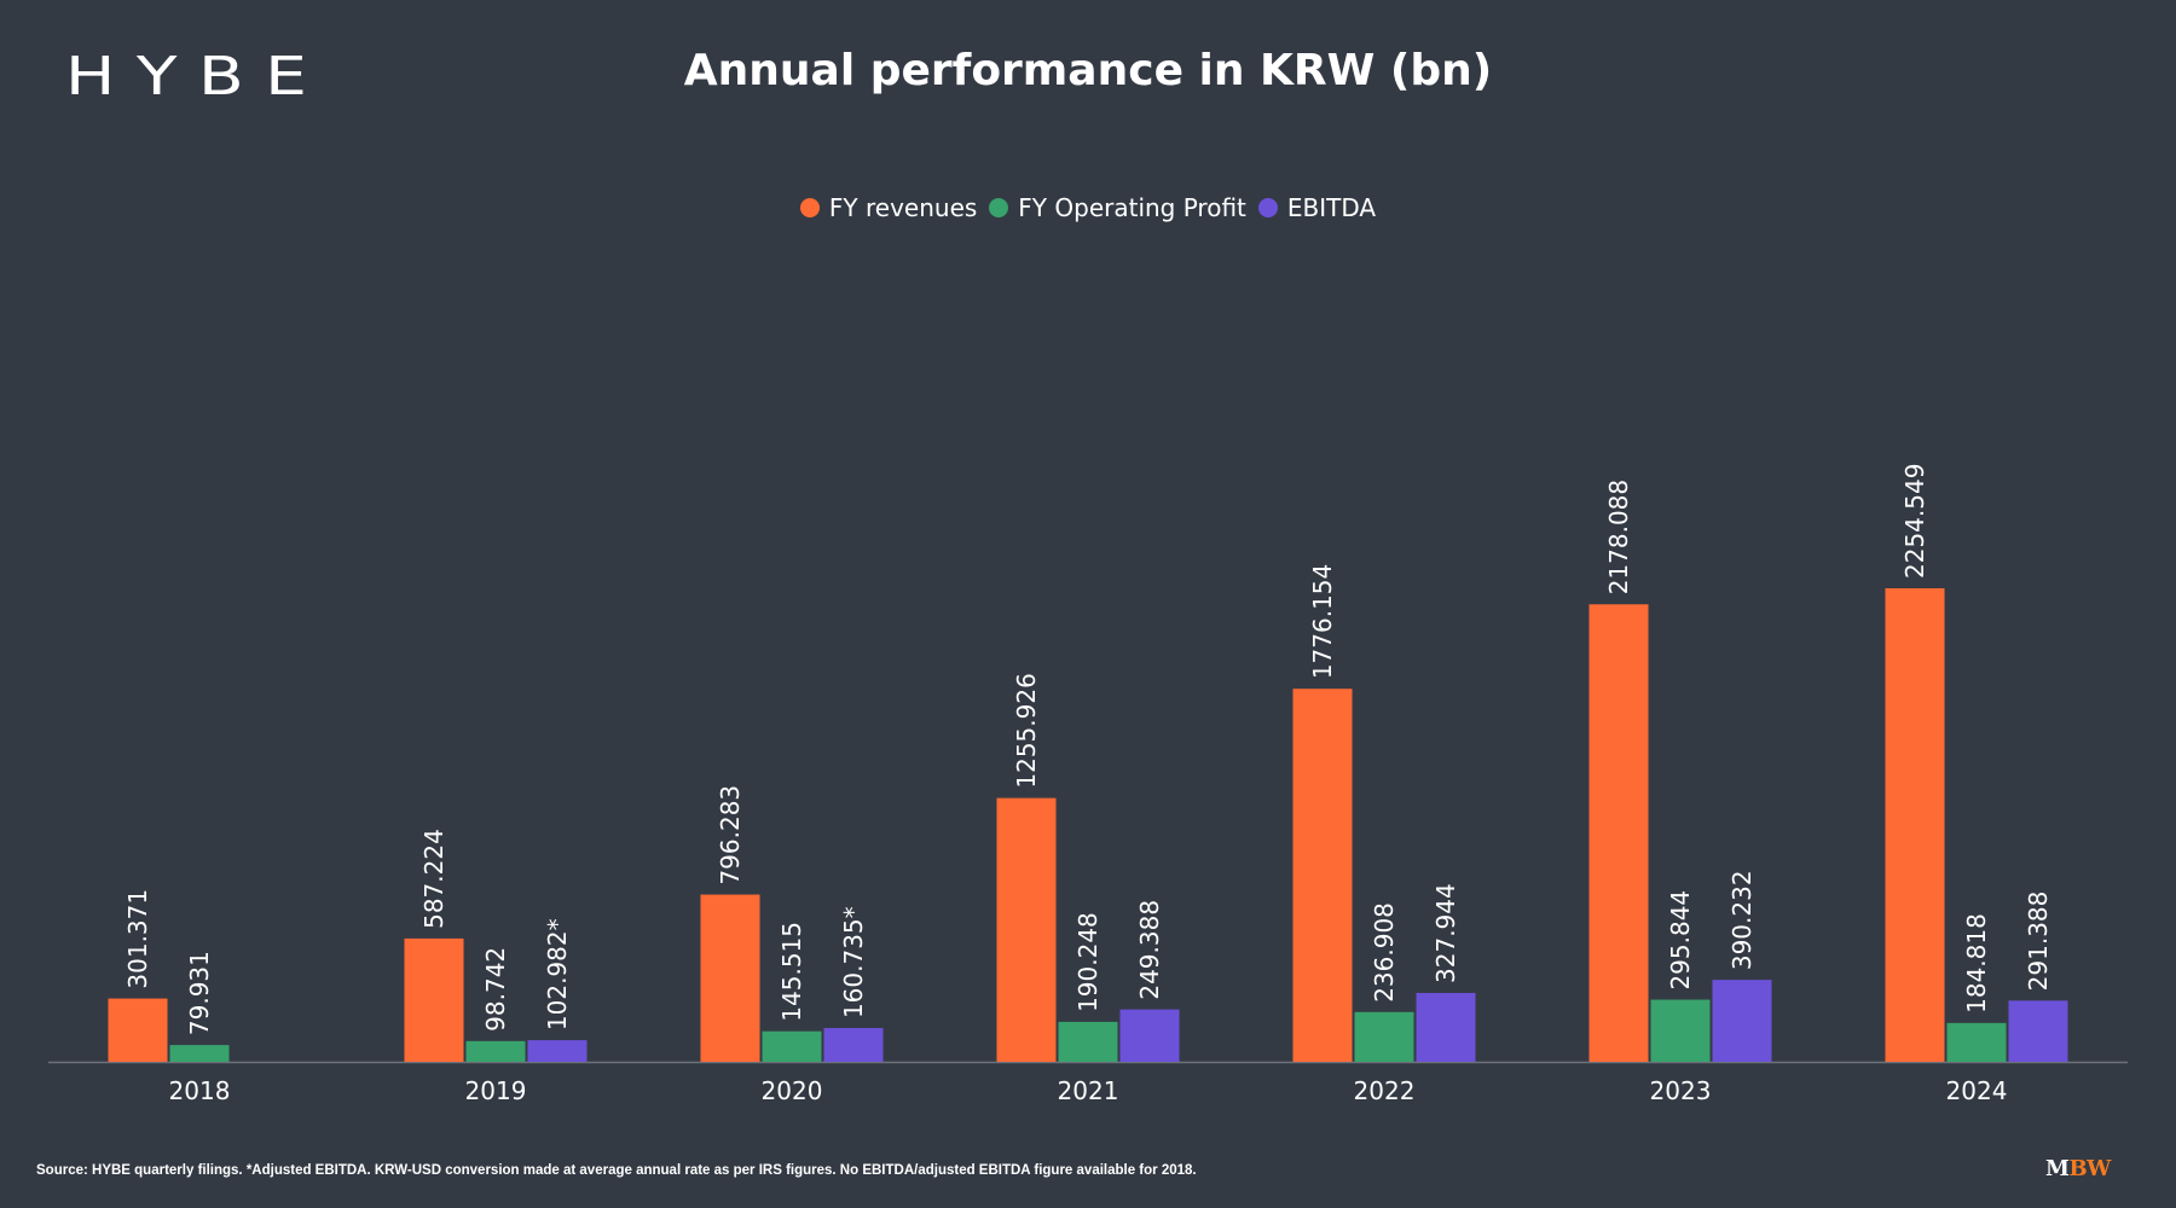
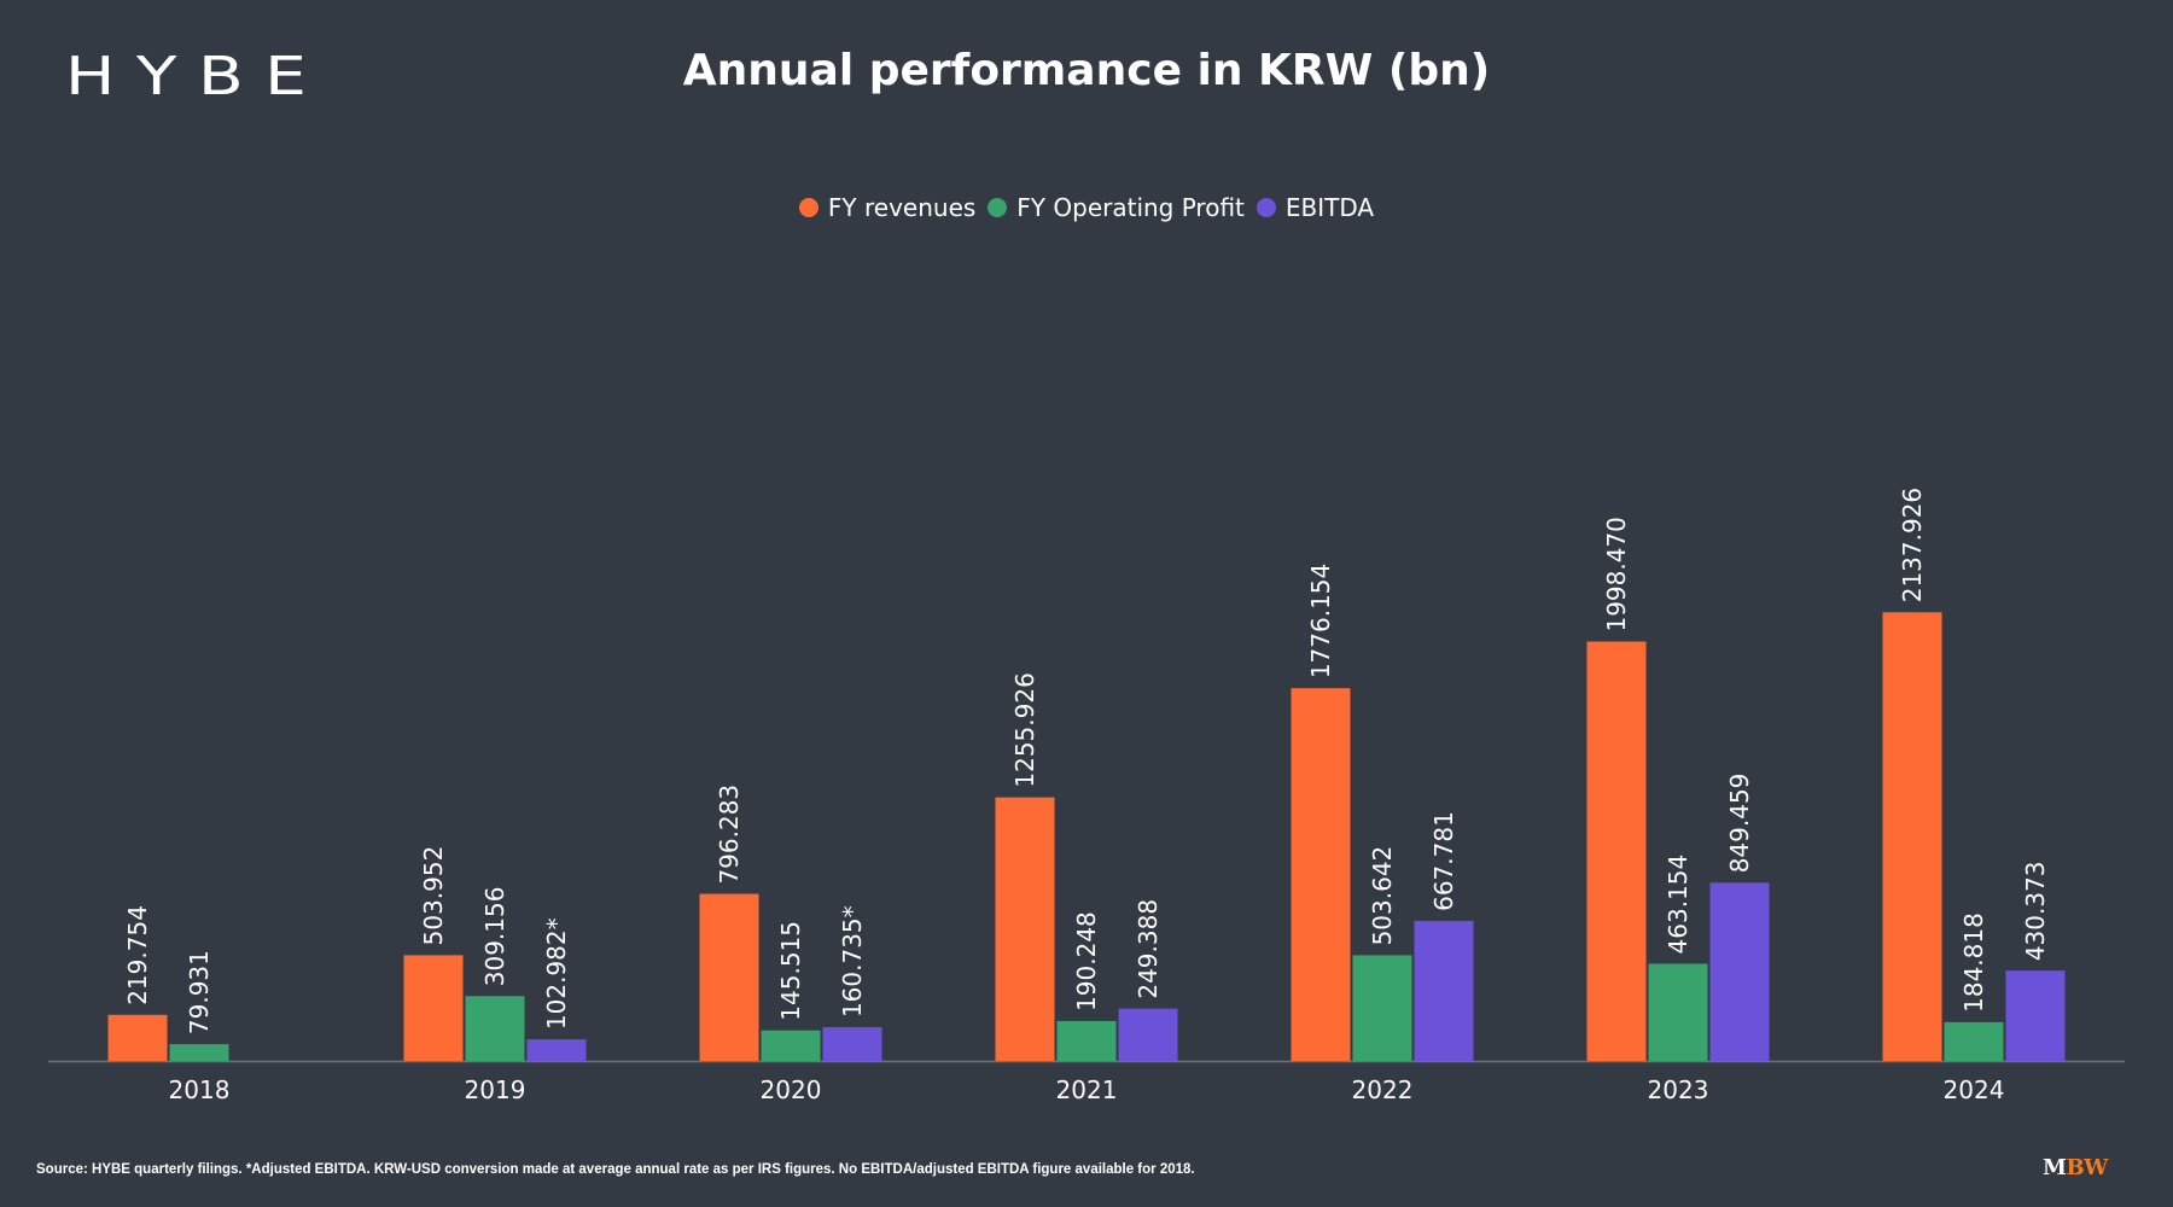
FY revenues/2018: 301.371 -> 219.754
FY revenues/2019: 587.224 -> 503.952
FY Operating Profit/2019: 98.742 -> 309.156
FY Operating Profit/2022: 236.908 -> 503.642
EBITDA/2022: 327.944 -> 667.781
FY revenues/2023: 2178.088 -> 1998.470
FY Operating Profit/2023: 295.844 -> 463.154
EBITDA/2023: 390.232 -> 849.459
FY revenues/2024: 2254.549 -> 2137.926
EBITDA/2024: 291.388 -> 430.373
